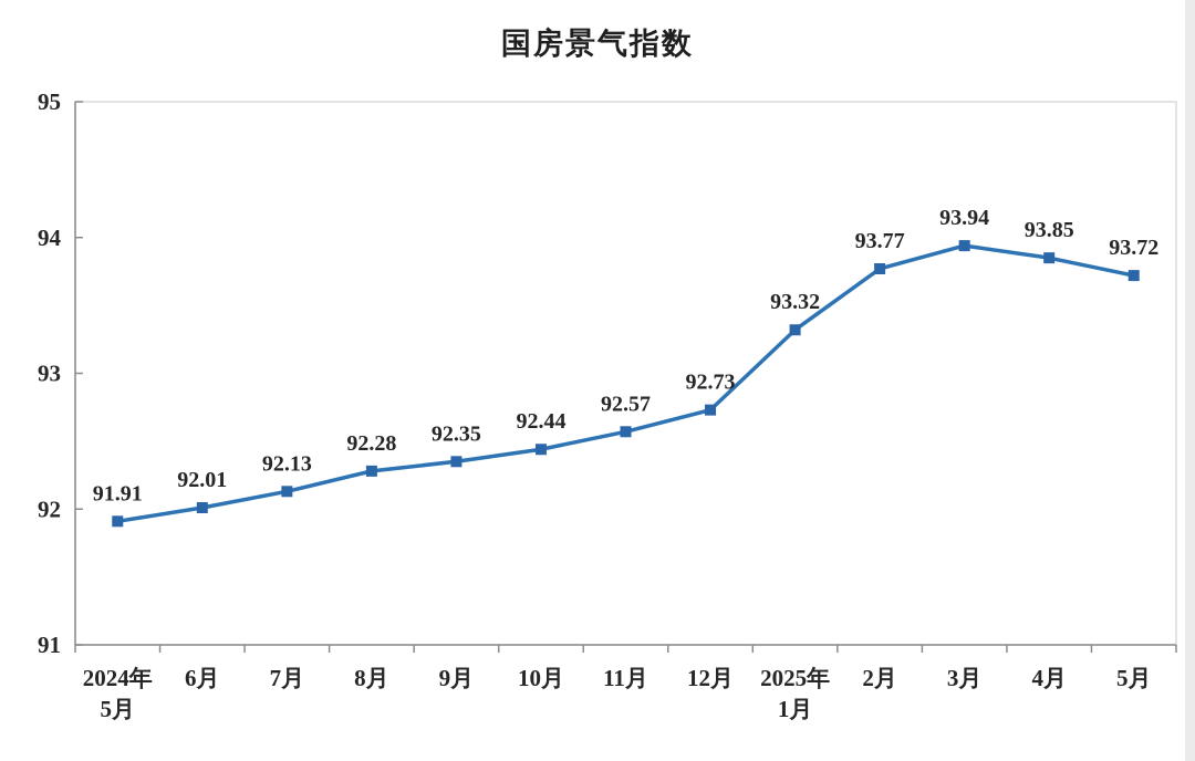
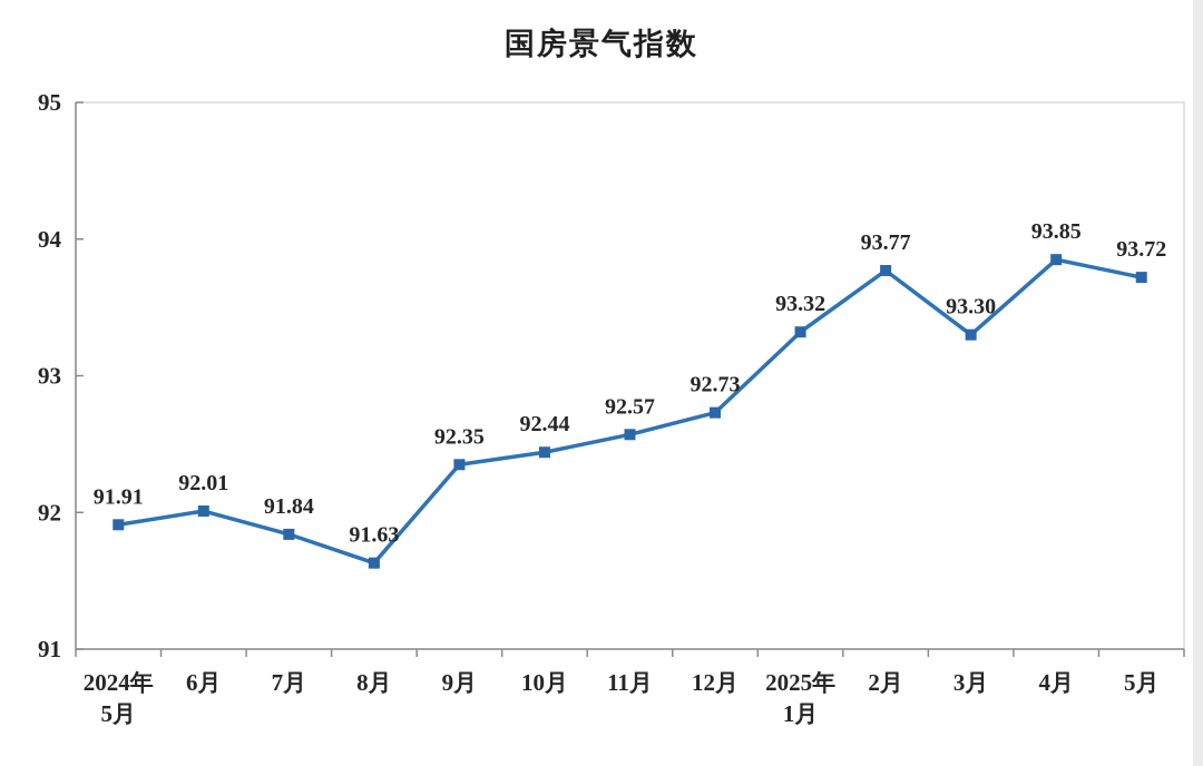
7月: 92.13 -> 91.84
8月: 92.28 -> 91.63
3月: 93.94 -> 93.30
